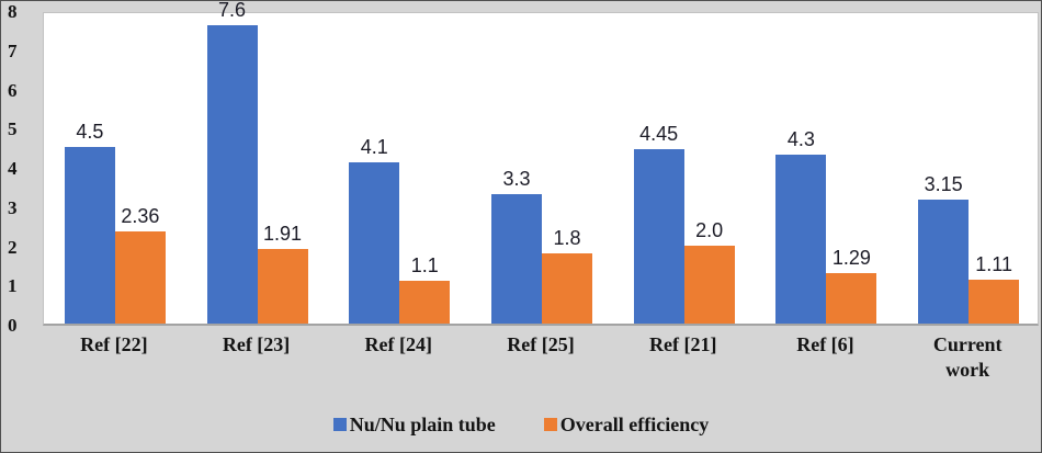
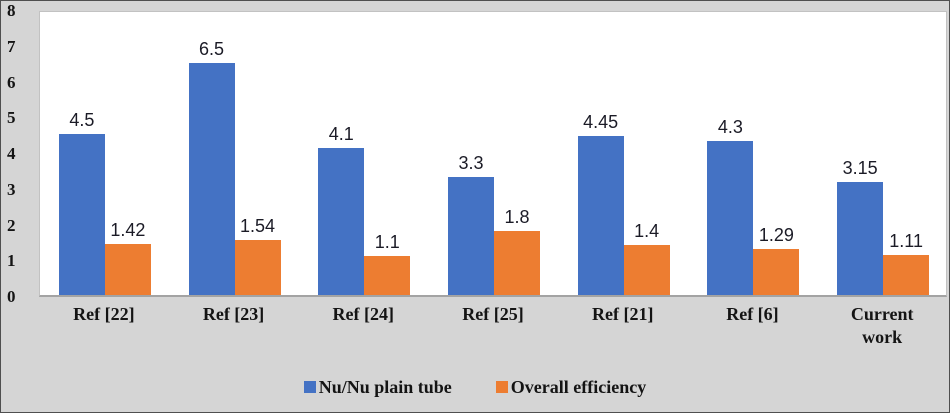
Overall efficiency/Ref [22]: 2.36 -> 1.42
Nu/Nu plain tube/Ref [23]: 7.6 -> 6.5
Overall efficiency/Ref [23]: 1.91 -> 1.54
Overall efficiency/Ref [21]: 2.0 -> 1.4
